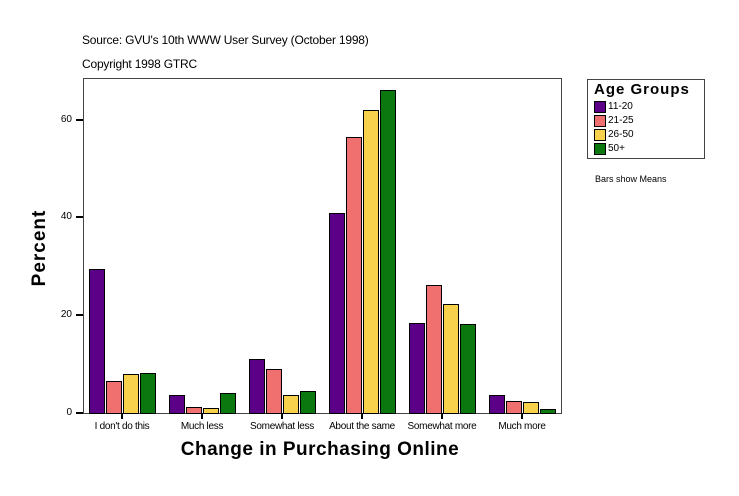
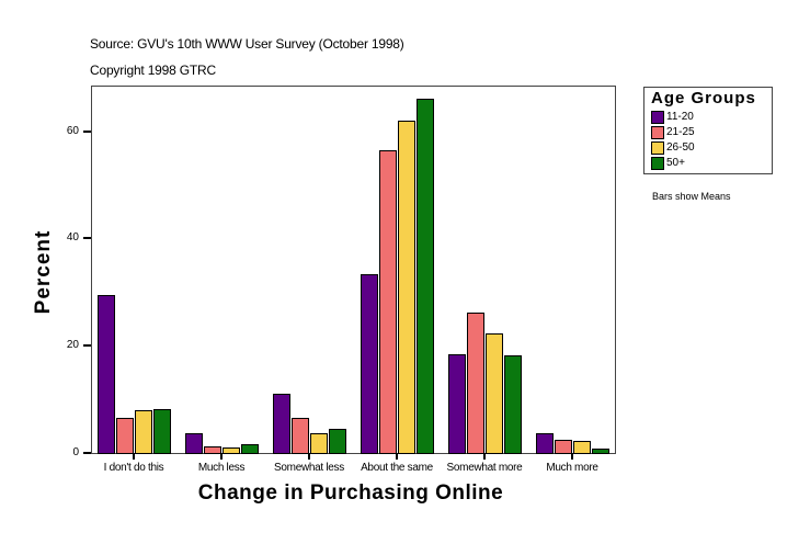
50+/Much less: 4 -> 2
21-25/Somewhat less: 9 -> 6
11-20/About the same: 41 -> 33
